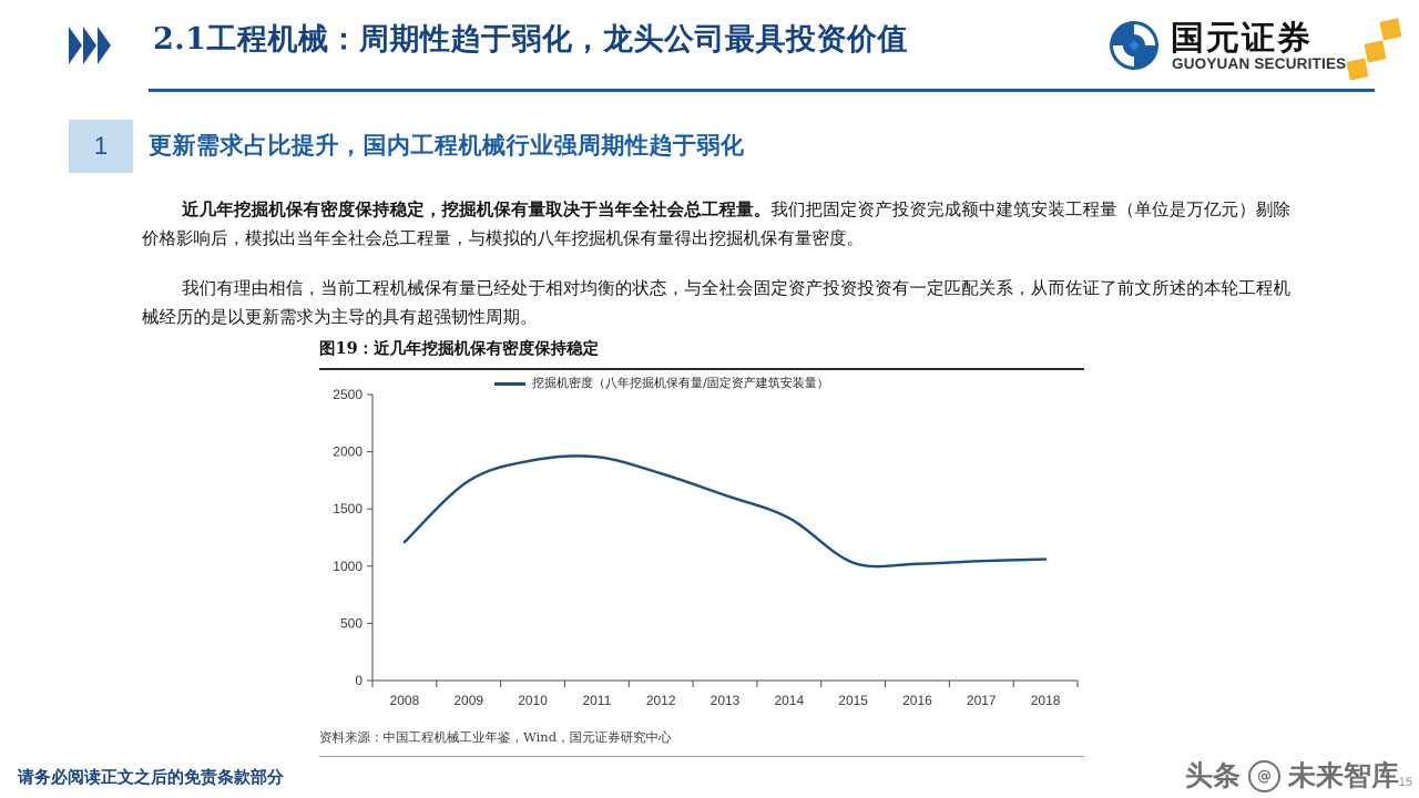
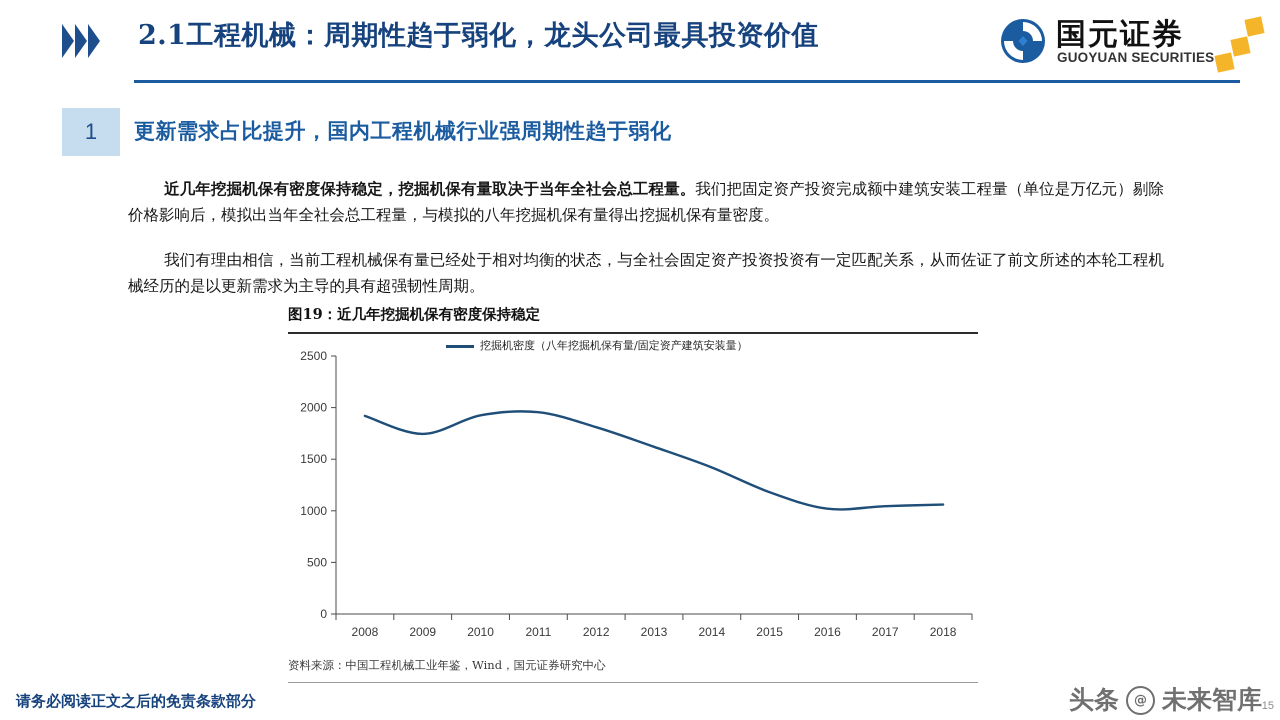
2008: 1210 -> 1920
2015: 1030 -> 1180
